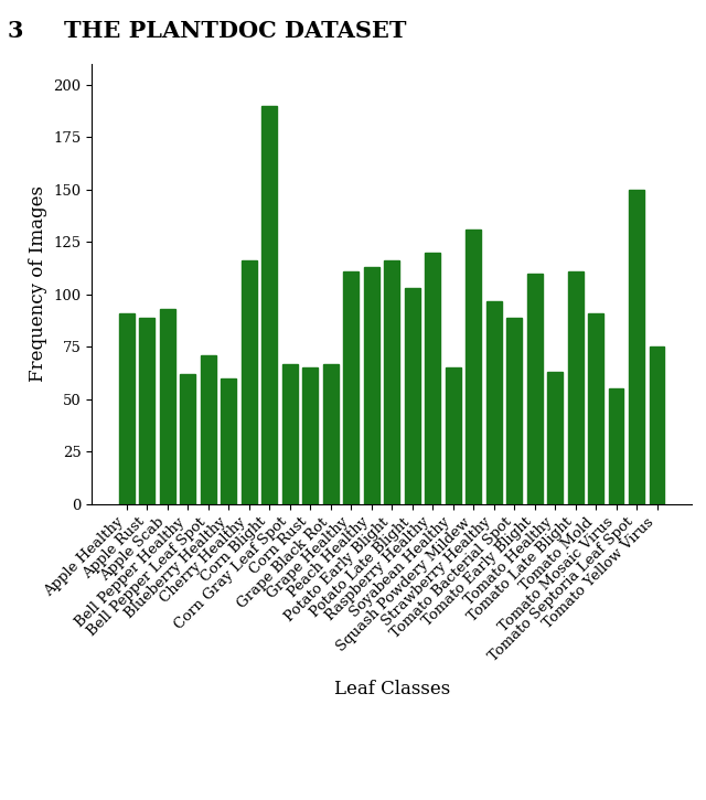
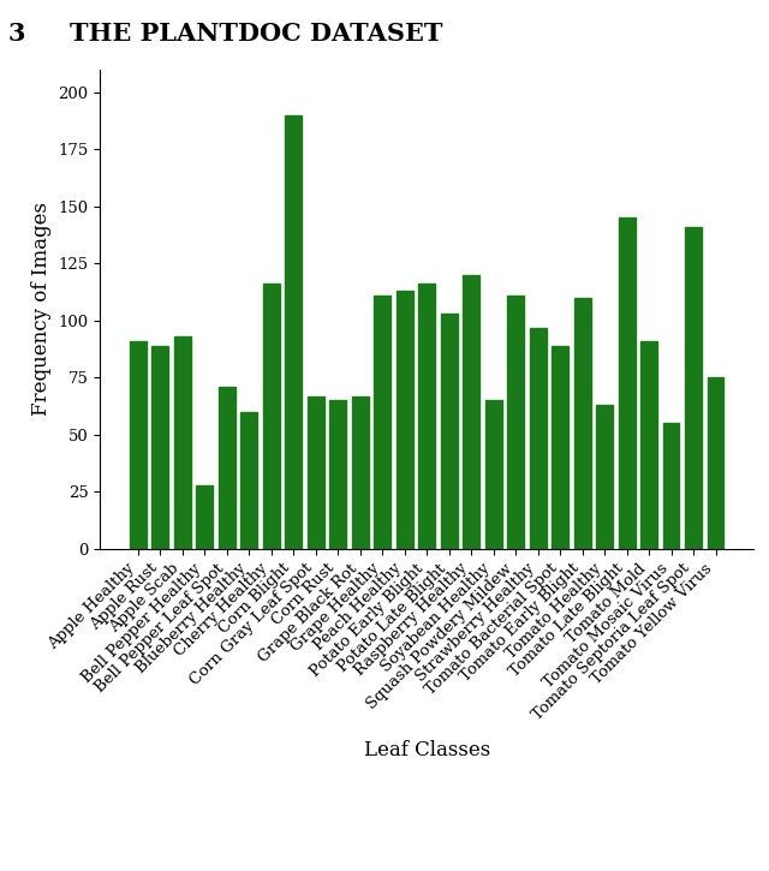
Bell Pepper Healthy: 62 -> 28
Squash Powdery Mildew: 131 -> 111
Tomato Late Blight: 111 -> 145
Tomato Septoria Leaf Spot: 150 -> 141
